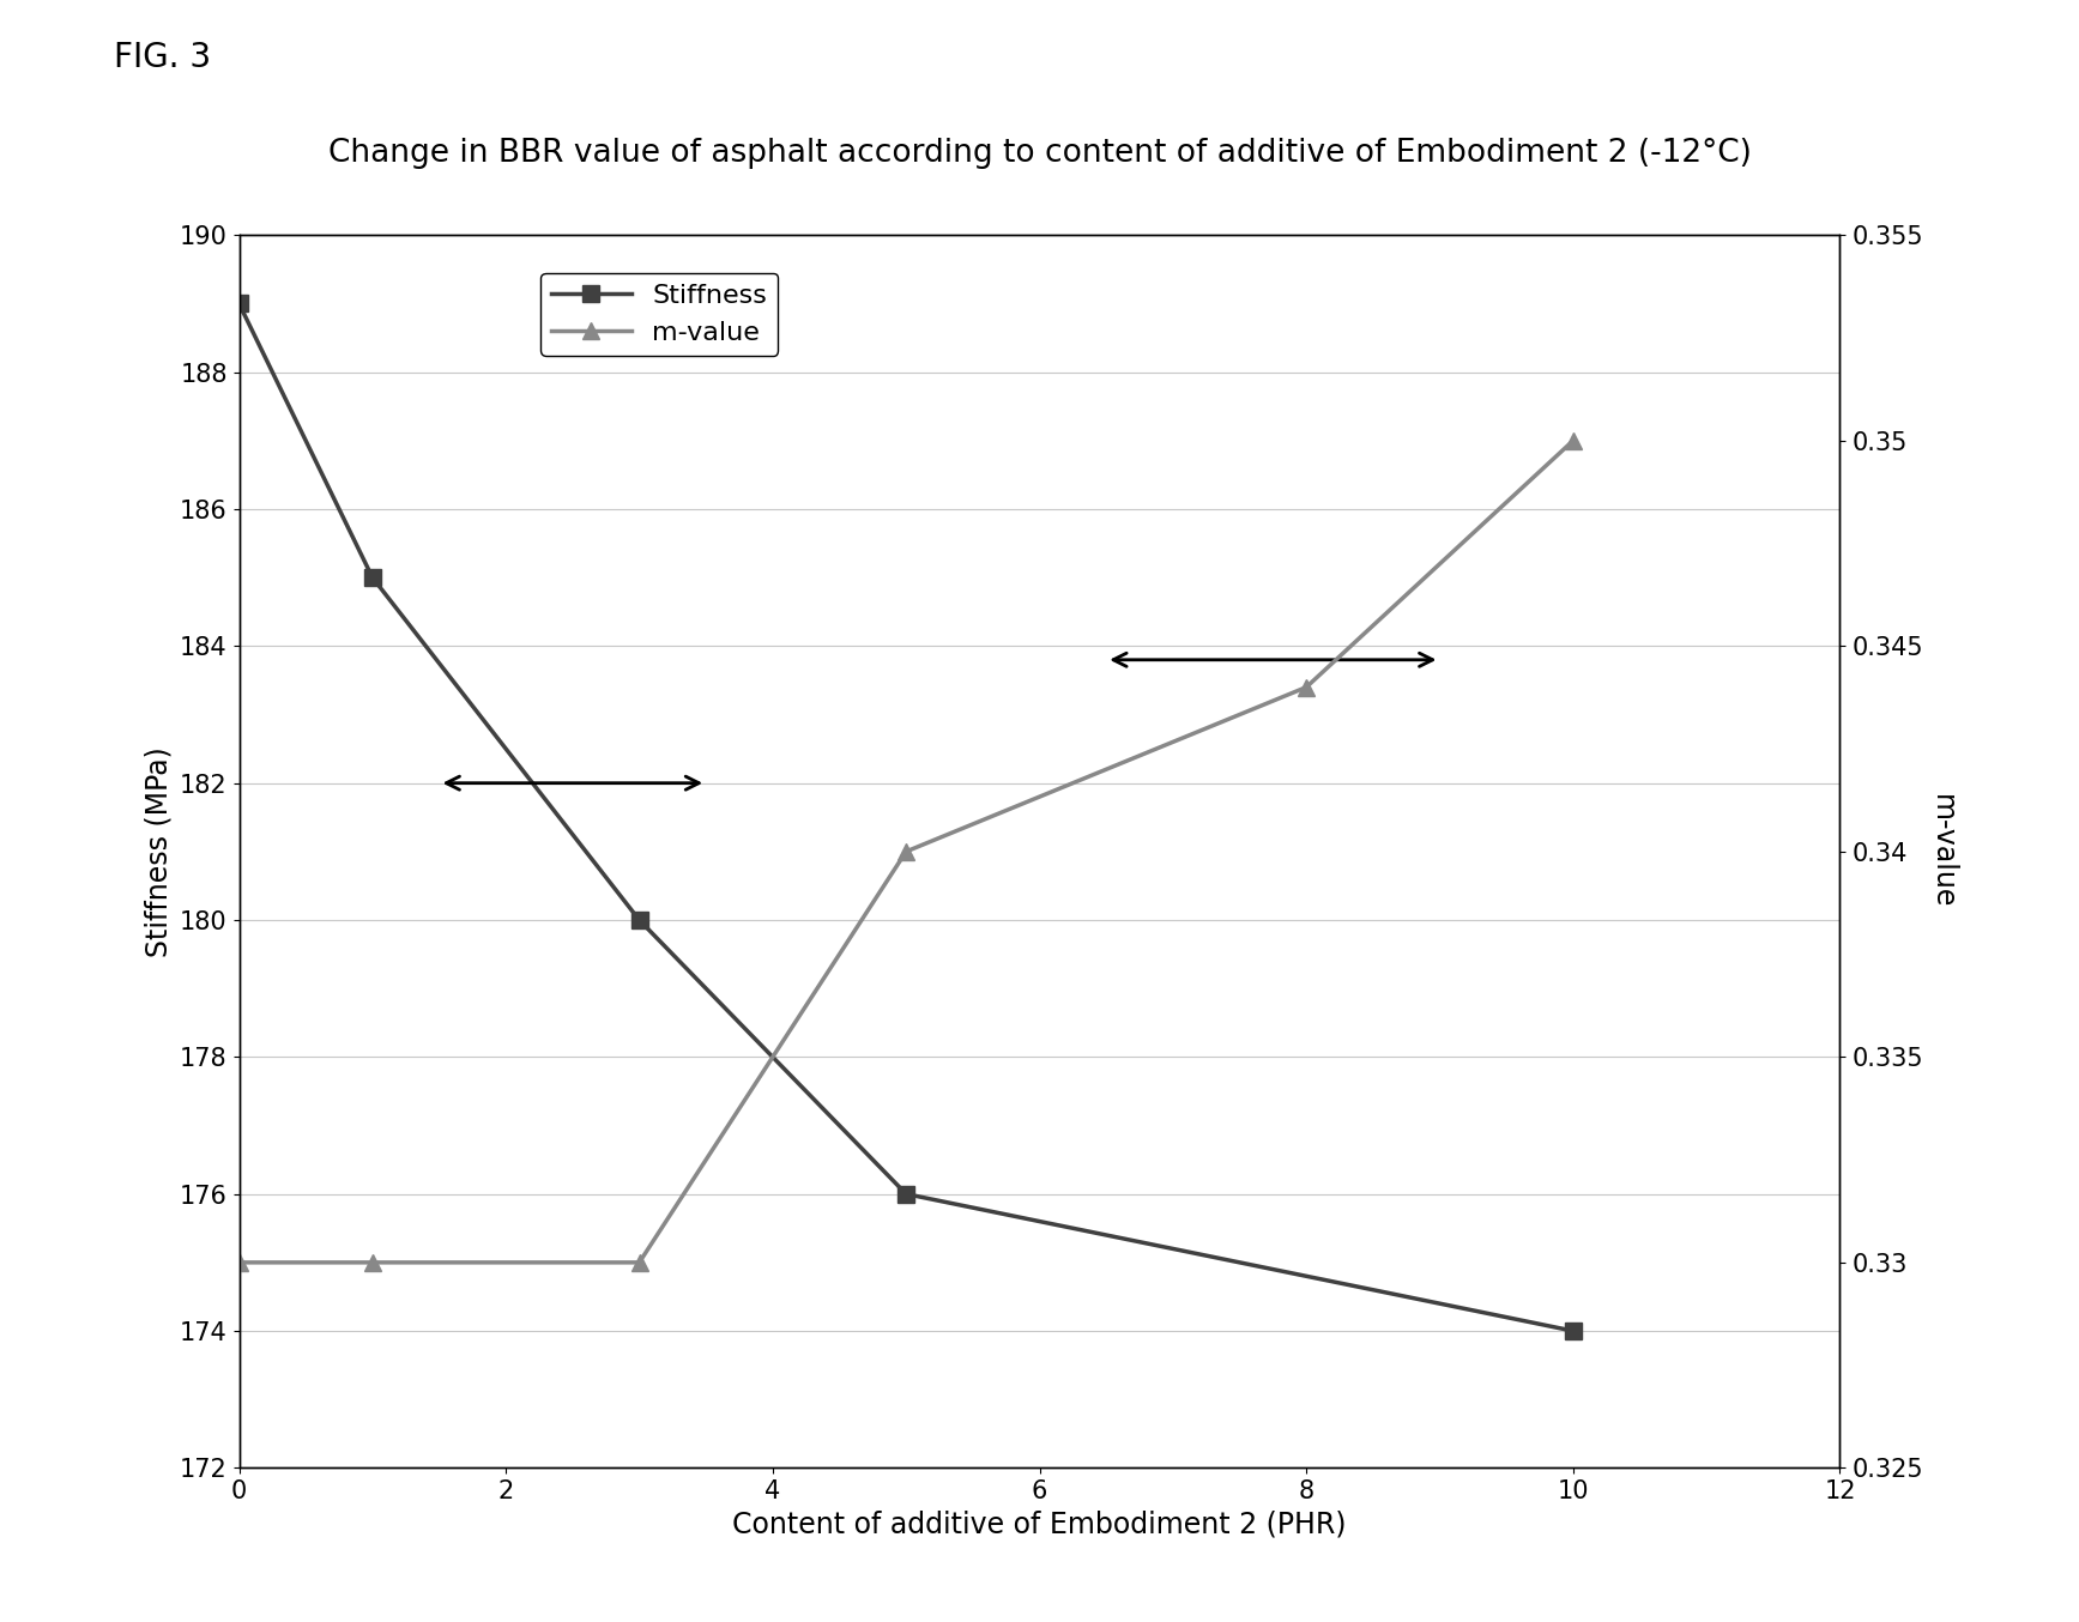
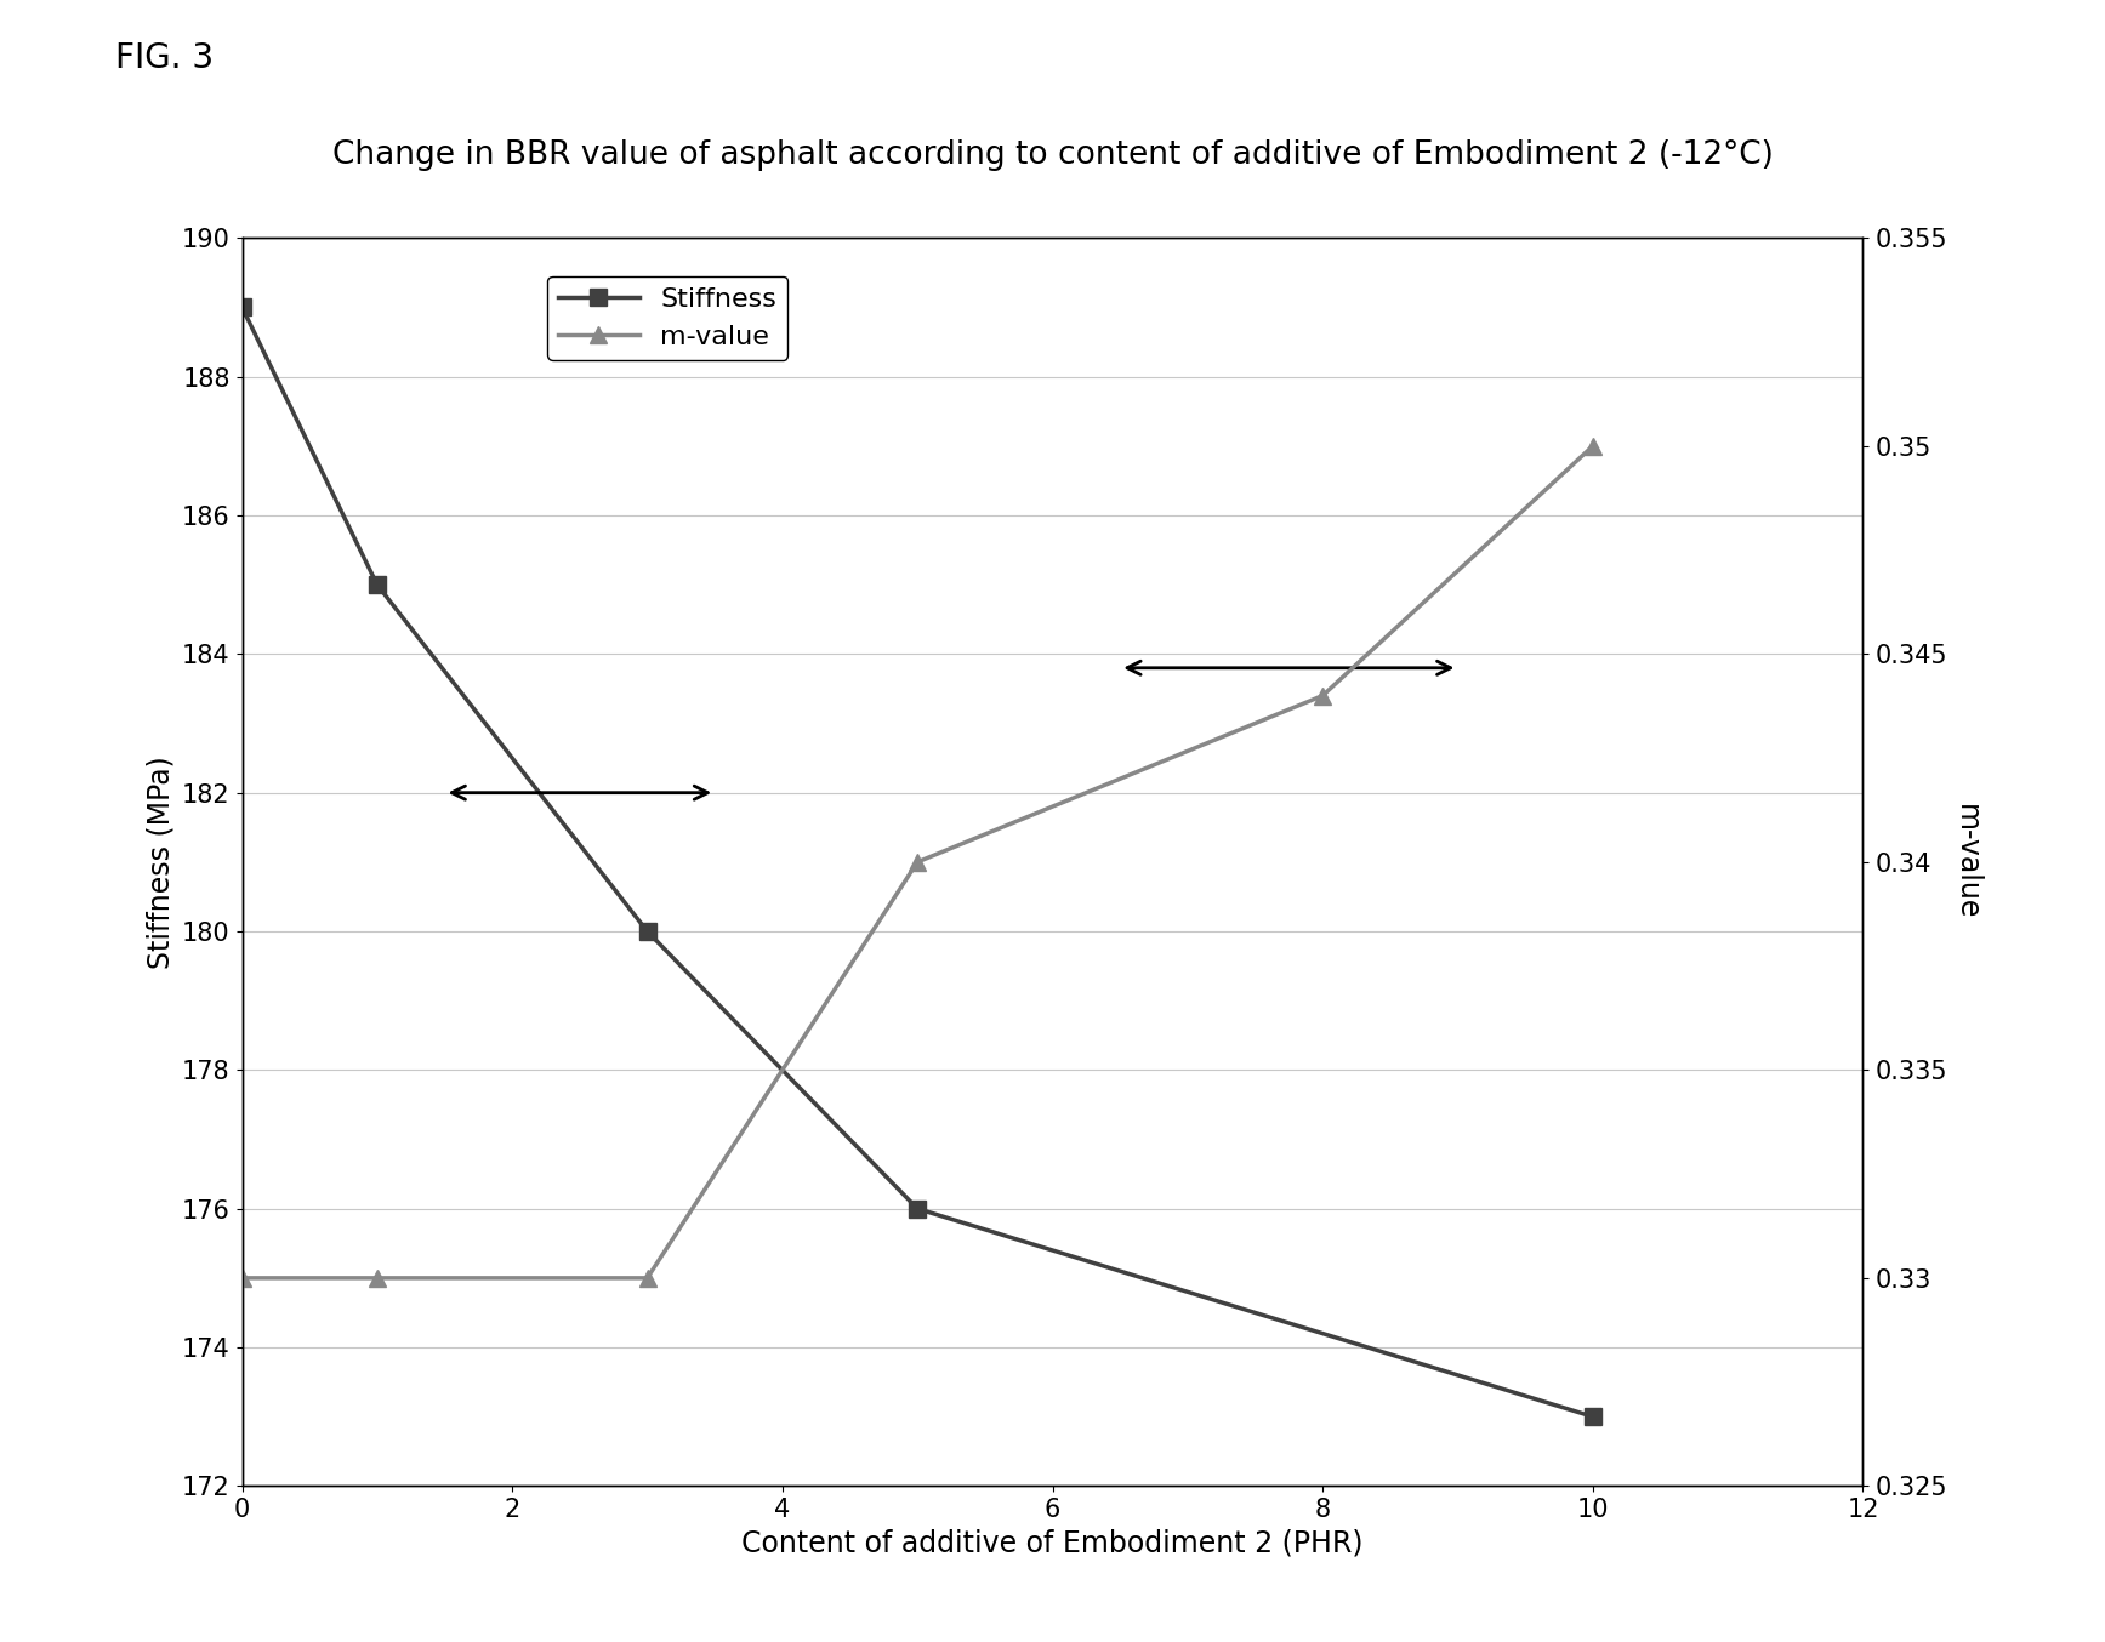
Stiffness/10: 174 -> 173
